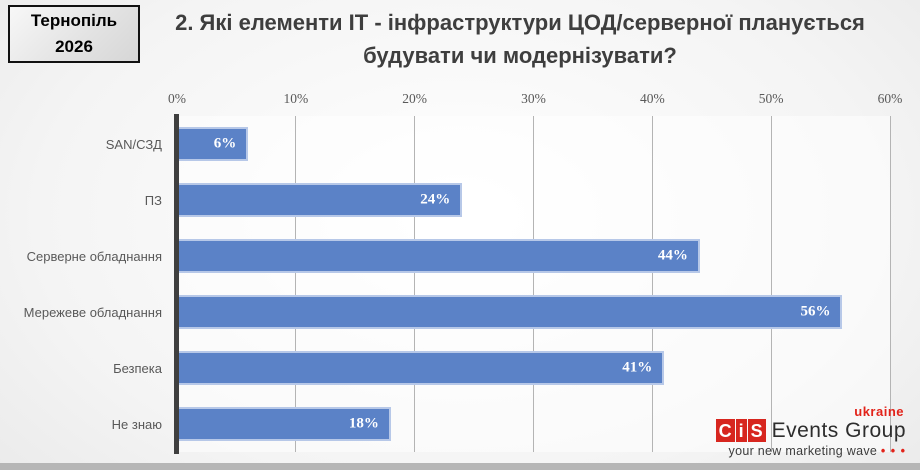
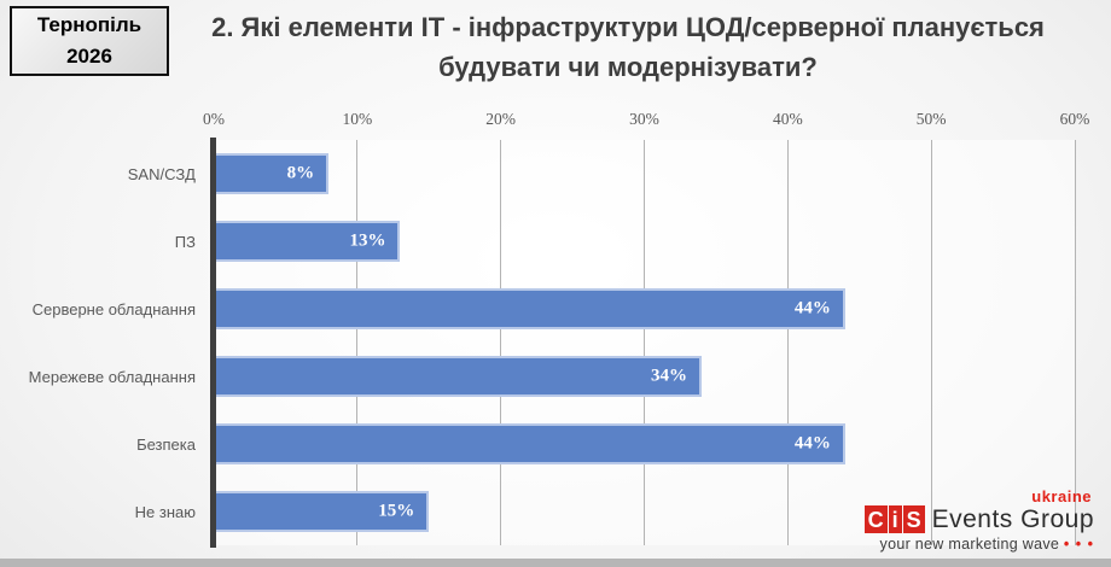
SAN/СЗД: 6% -> 8%
ПЗ: 24% -> 13%
Мережеве обладнання: 56% -> 34%
Безпека: 41% -> 44%
Не знаю: 18% -> 15%
